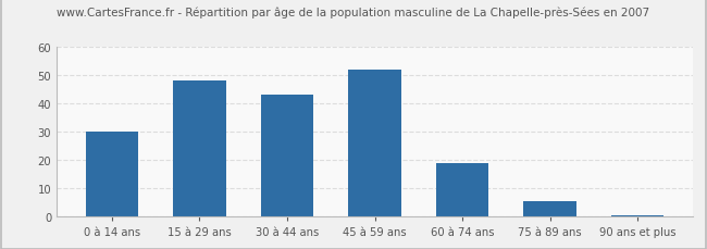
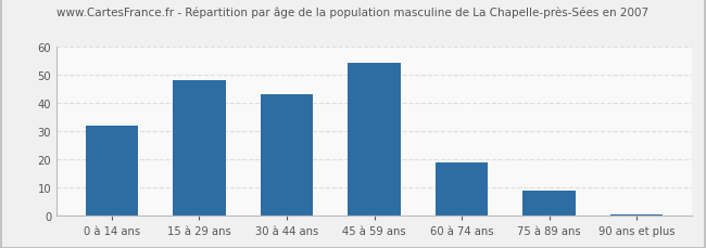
0 à 14 ans: 30.0 -> 32.0
45 à 59 ans: 52.0 -> 54.0
75 à 89 ans: 5.5 -> 9.0
